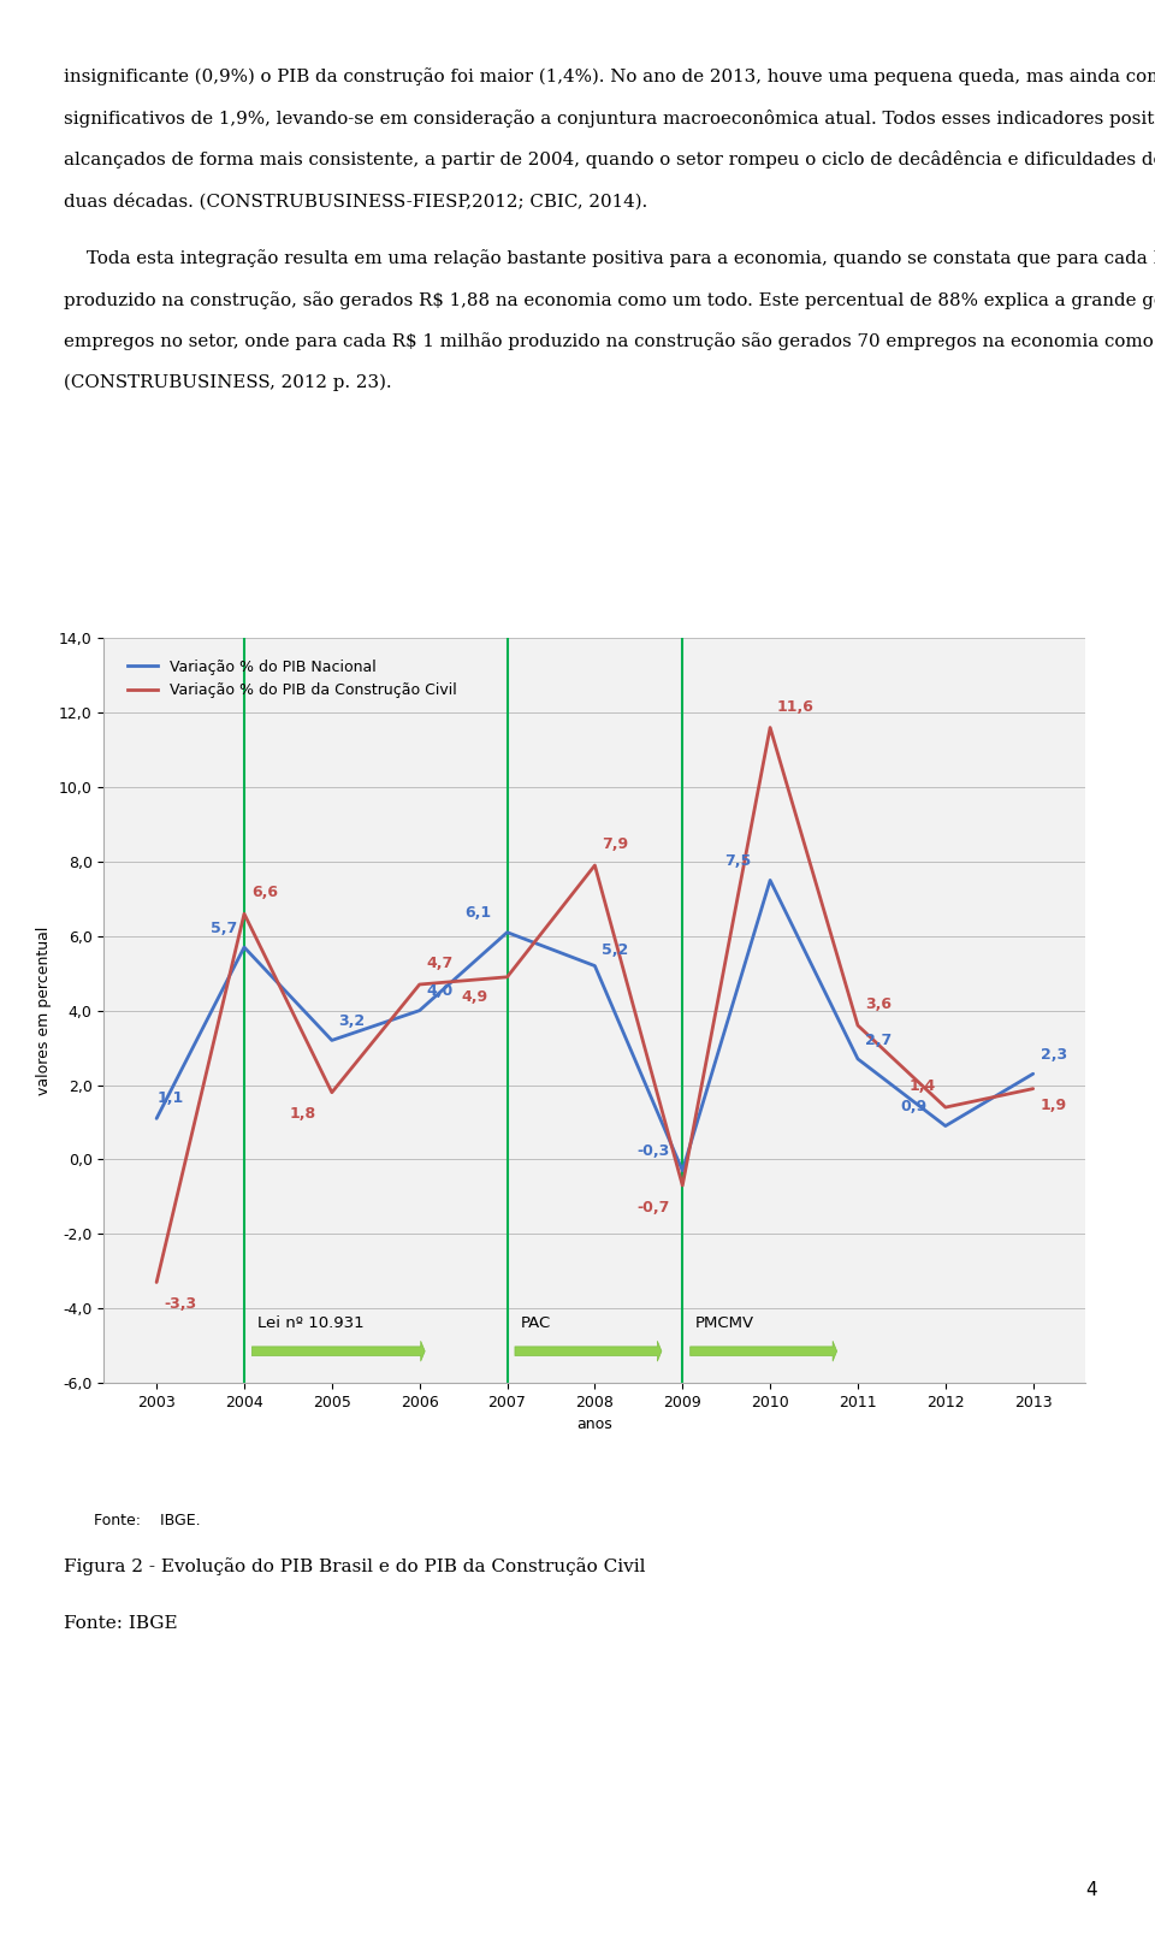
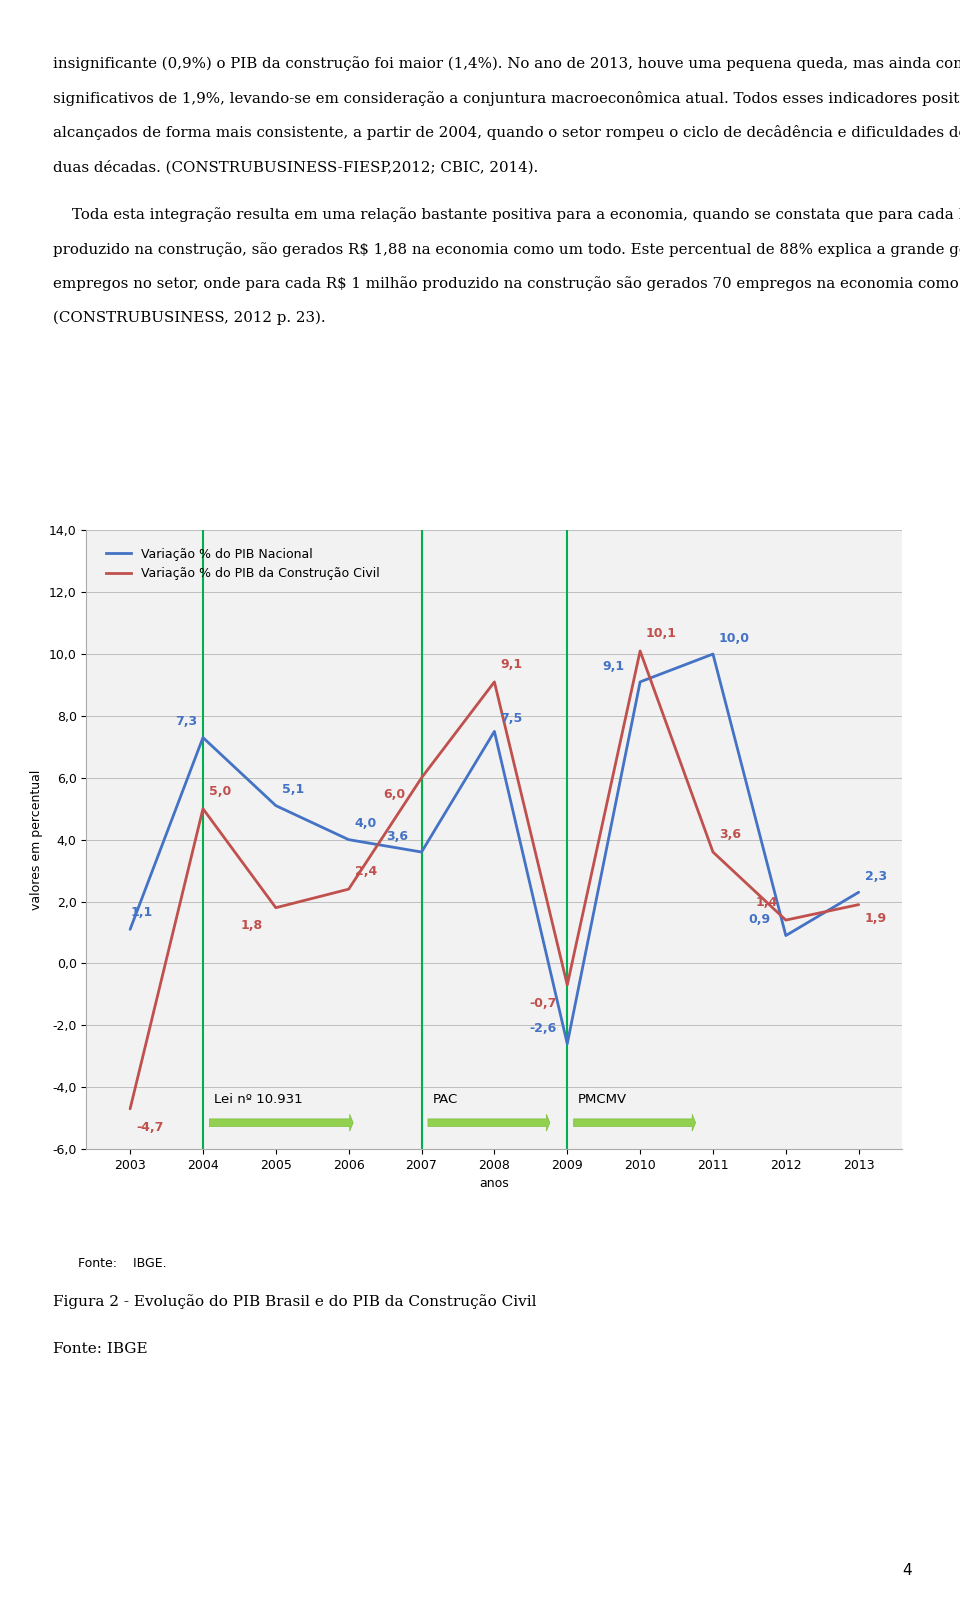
Variação % do PIB da Construção Civil/2003: -3,3 -> -4,7
Variação % do PIB Nacional/2004: 5,7 -> 7,3
Variação % do PIB da Construção Civil/2004: 6,6 -> 5,0
Variação % do PIB Nacional/2005: 3,2 -> 5,1
Variação % do PIB da Construção Civil/2006: 4,7 -> 2,4
Variação % do PIB Nacional/2007: 6,1 -> 3,6
Variação % do PIB da Construção Civil/2007: 4,9 -> 6,0
Variação % do PIB Nacional/2008: 5,2 -> 7,5
Variação % do PIB da Construção Civil/2008: 7,9 -> 9,1
Variação % do PIB Nacional/2009: -0,3 -> -2,6
Variação % do PIB Nacional/2010: 7,5 -> 9,1
Variação % do PIB da Construção Civil/2010: 11,6 -> 10,1
Variação % do PIB Nacional/2011: 2,7 -> 10,0
